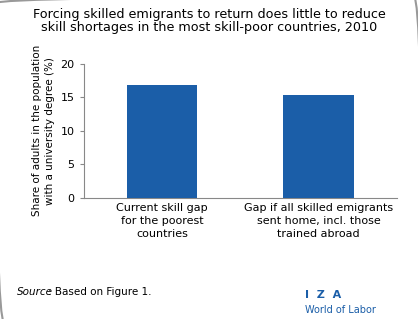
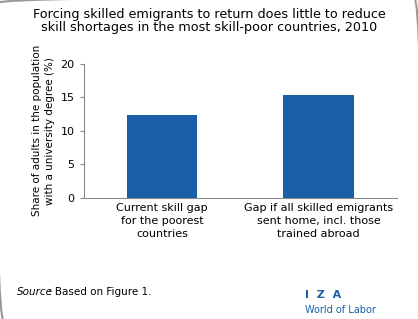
Current skill gap for the poorest countries: 16.8 -> 12.4
